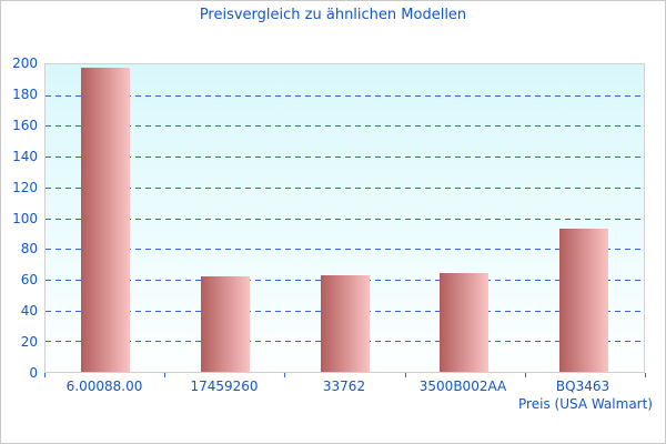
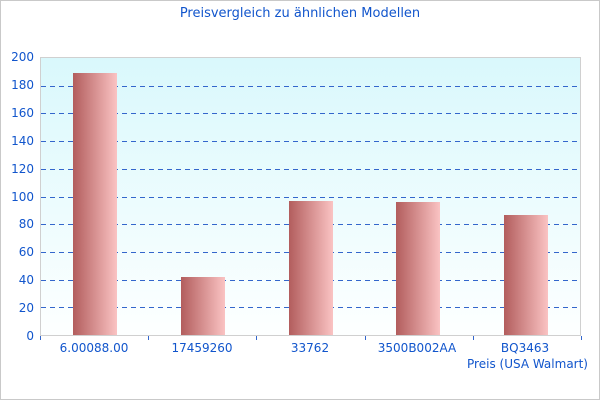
6.00088.00: 198 -> 189
17459260: 62 -> 42
33762: 63 -> 97
3500B002AA: 64 -> 96
BQ3463: 93 -> 87
